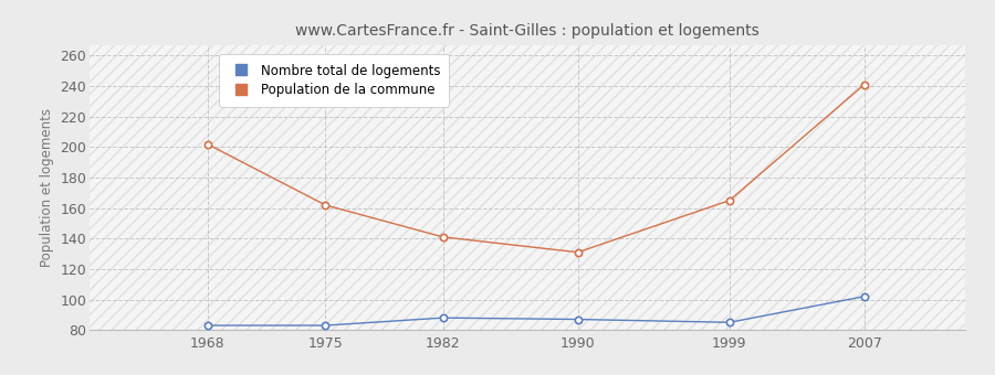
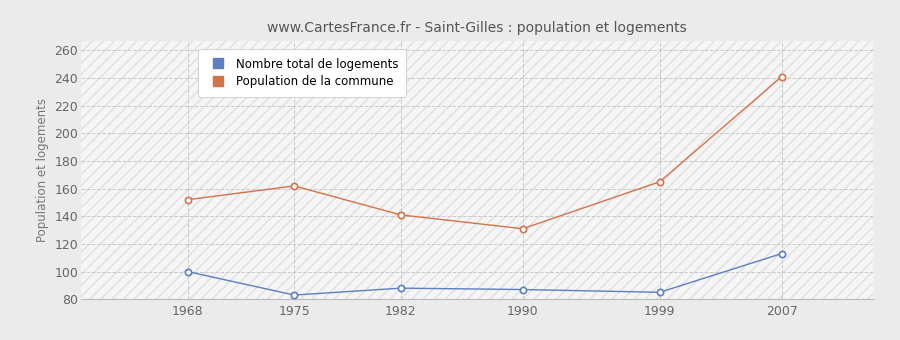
Nombre total de logements/1968: 83 -> 100
Population de la commune/1968: 202 -> 152
Nombre total de logements/2007: 102 -> 113
